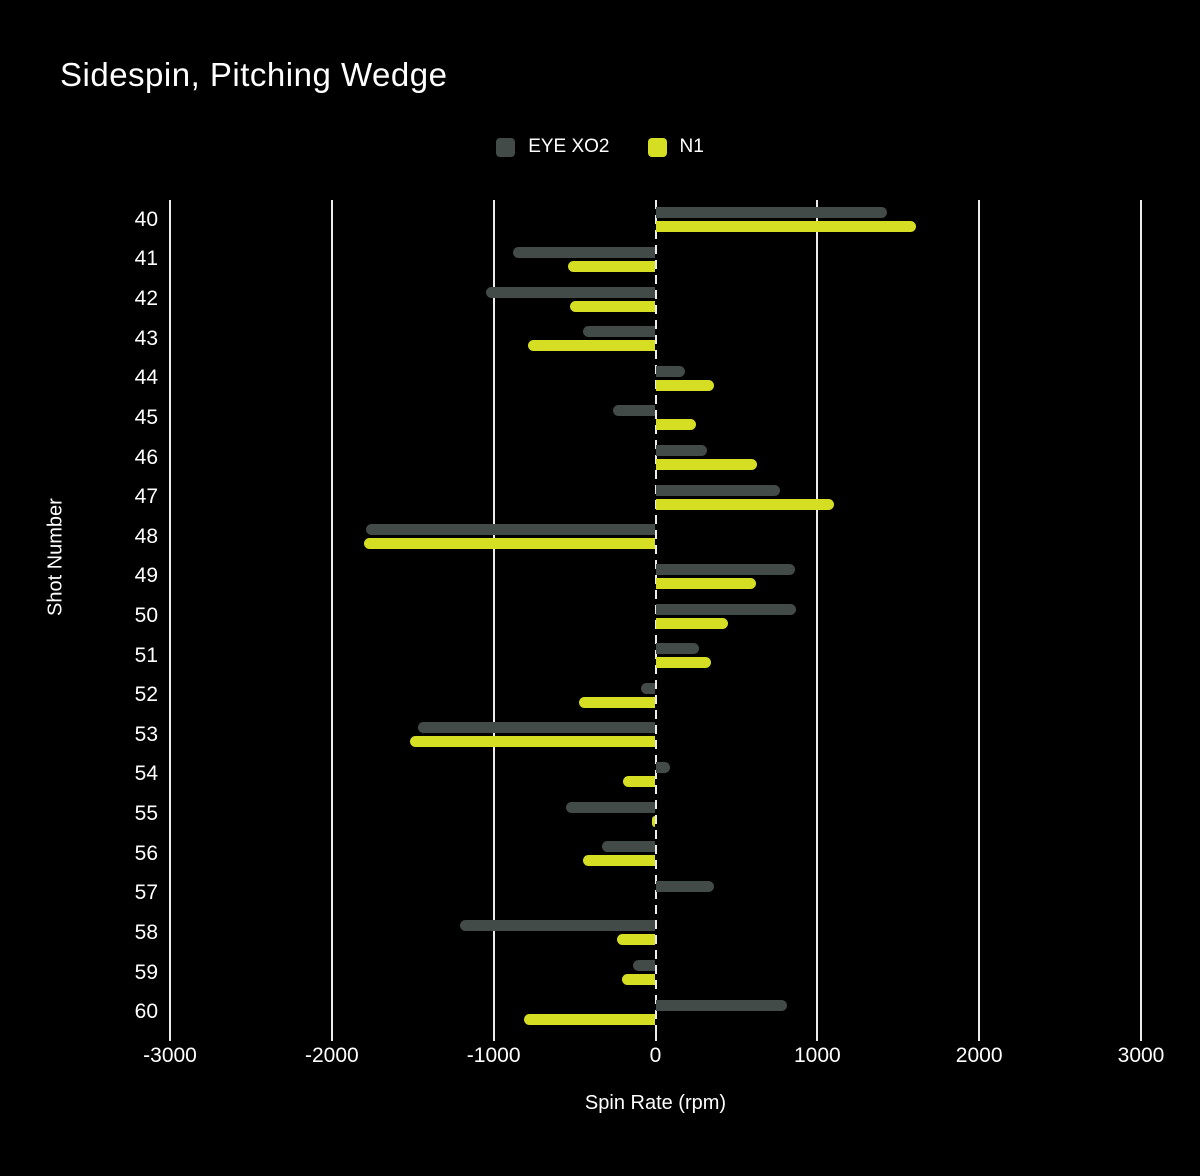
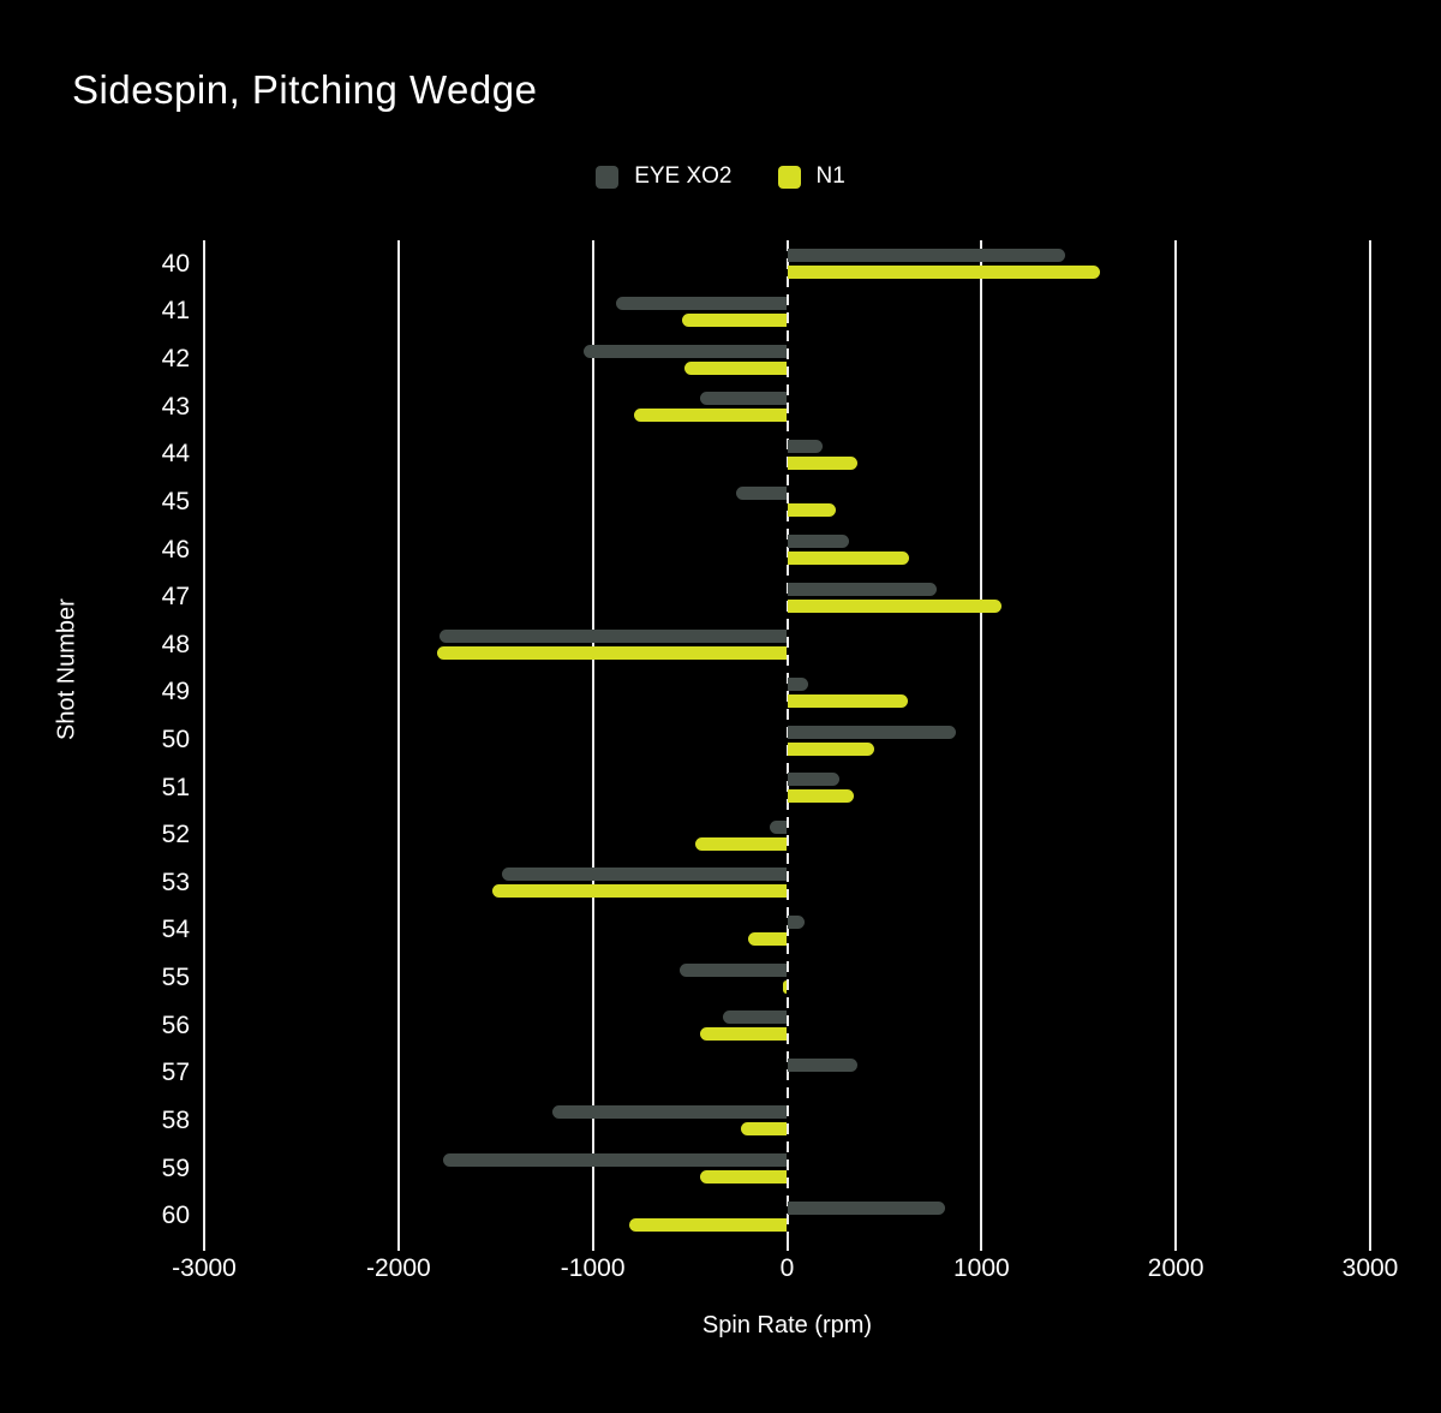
EYE XO2/49: 860 -> 110
EYE XO2/59: -140 -> -1770
N1/59: -210 -> -450
